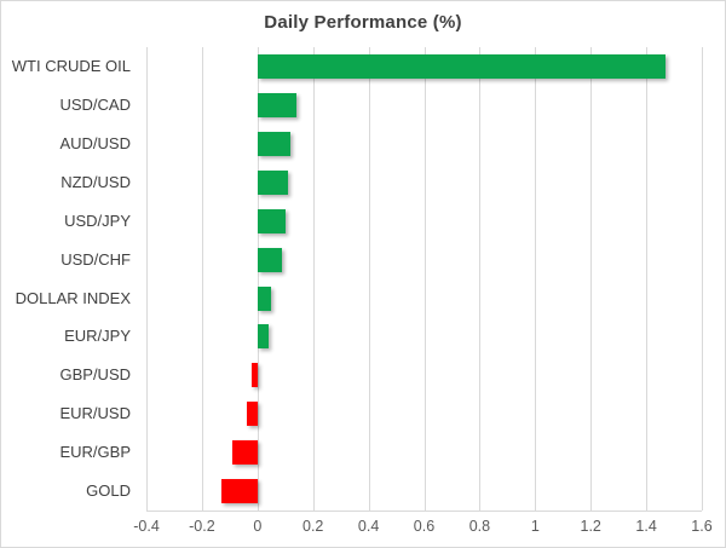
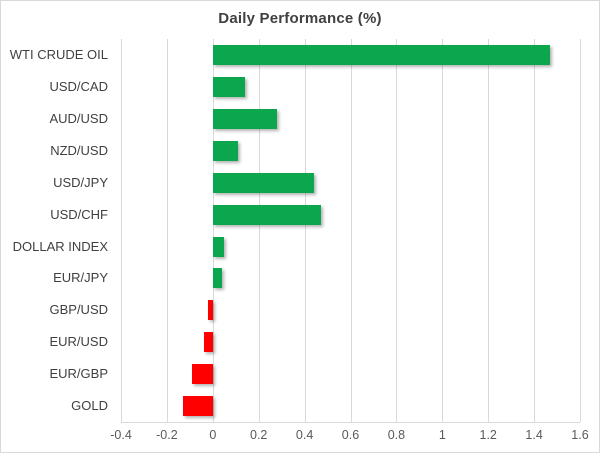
AUD/USD: 0.12 -> 0.28
USD/JPY: 0.10 -> 0.44
USD/CHF: 0.09 -> 0.47
